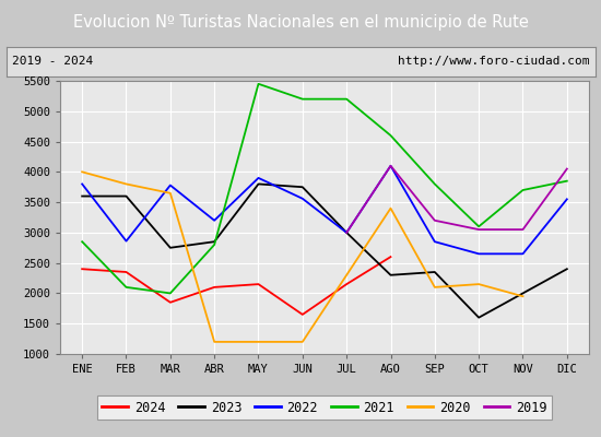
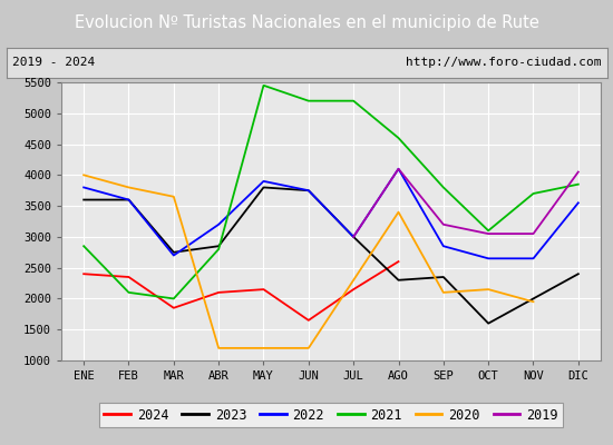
2022/FEB: 2860 -> 3600
2022/MAR: 3780 -> 2700
2022/JUN: 3560 -> 3750
